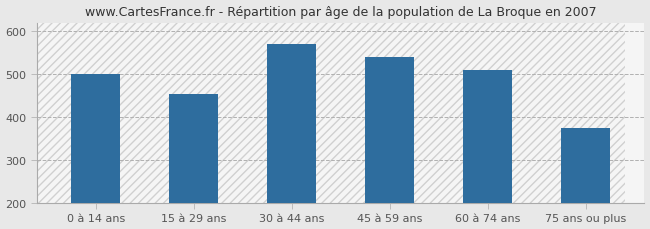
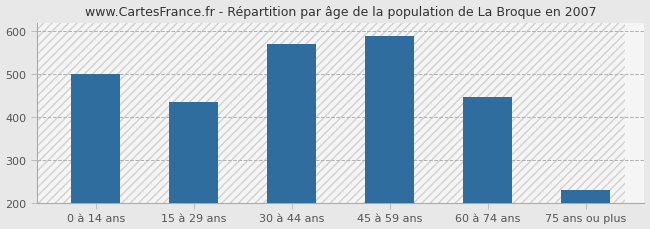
15 à 29 ans: 455 -> 435
45 à 59 ans: 540 -> 590
60 à 74 ans: 510 -> 447
75 ans ou plus: 375 -> 230
